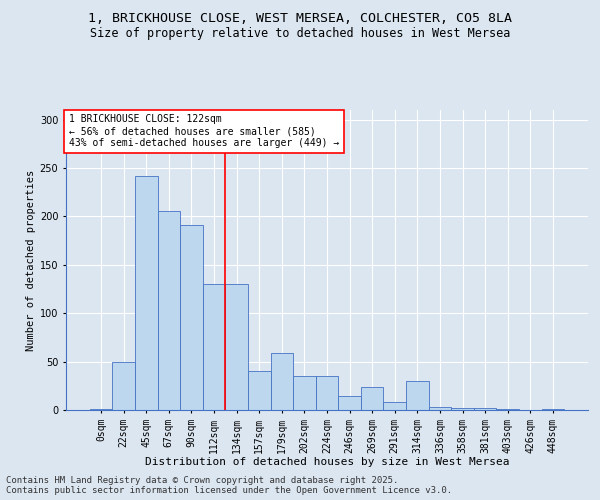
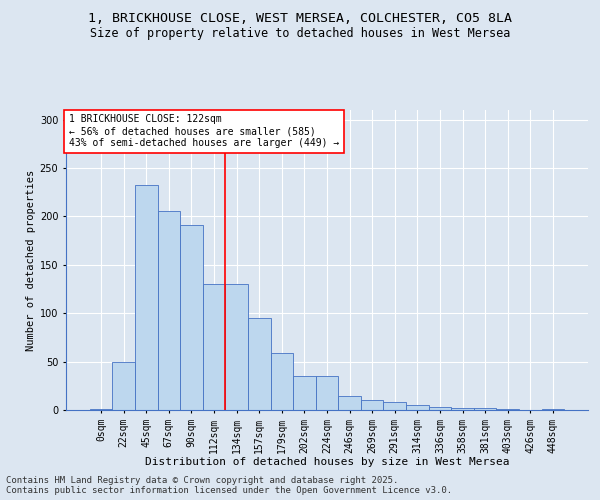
45sqm: 242 -> 232
157sqm: 40 -> 95
269sqm: 24 -> 10
314sqm: 30 -> 5
